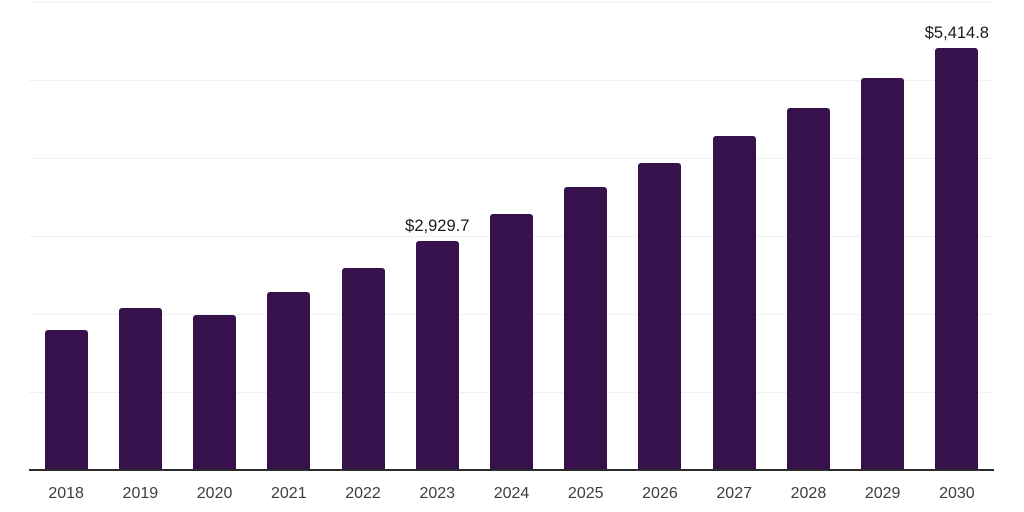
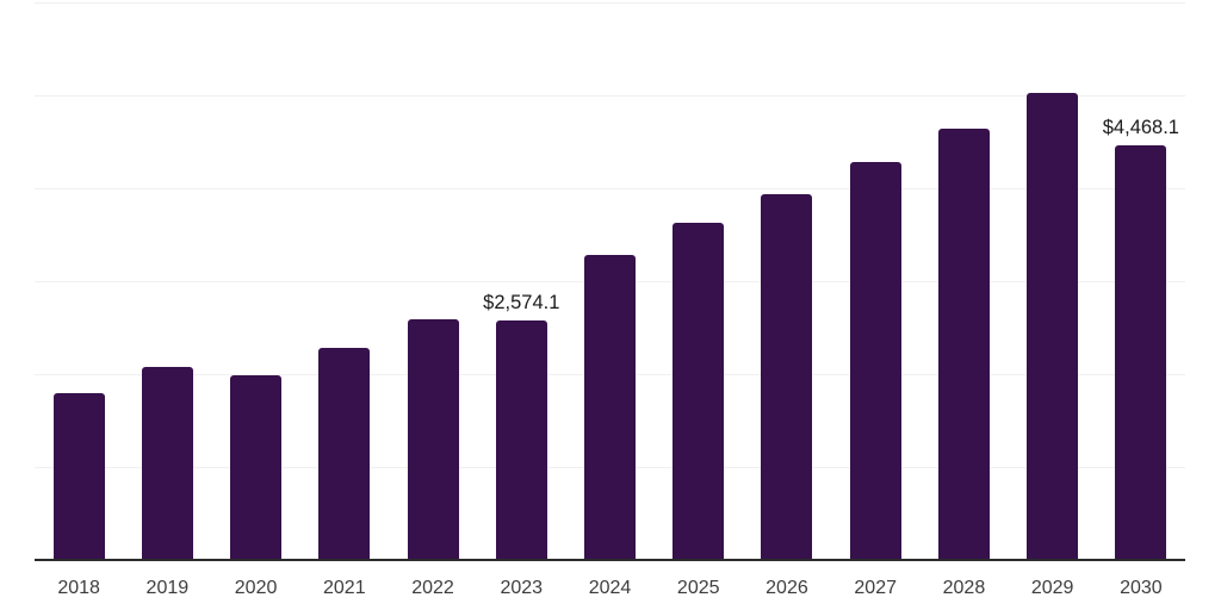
2023: $2,929.7 -> $2,574.1
2030: $5,414.8 -> $4,468.1
